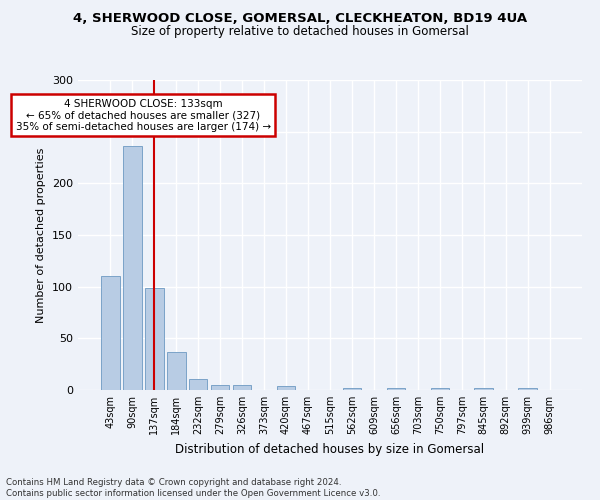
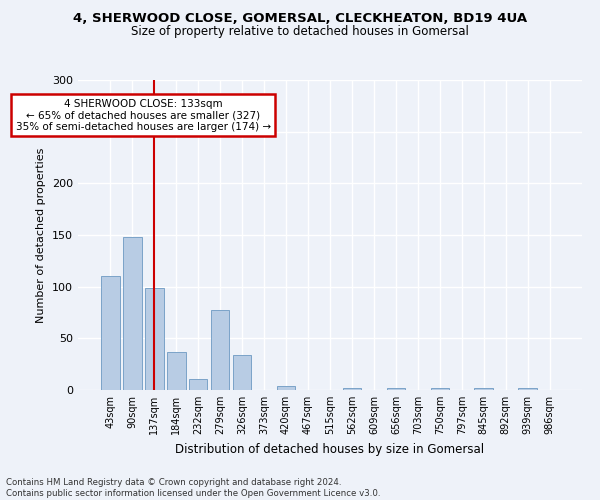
90sqm: 236 -> 148
279sqm: 5 -> 77
326sqm: 5 -> 34
